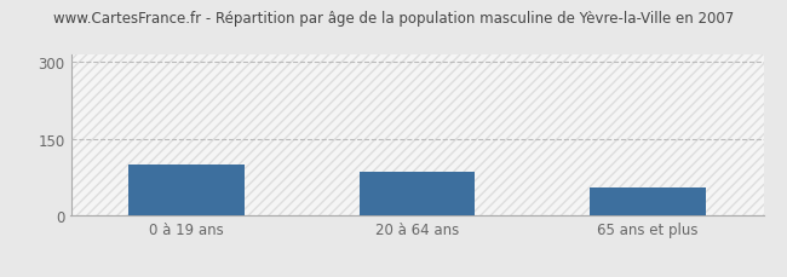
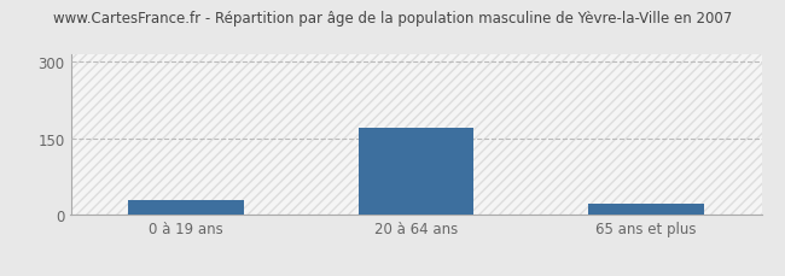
0 à 19 ans: 100 -> 30
20 à 64 ans: 85 -> 170
65 ans et plus: 55 -> 22
